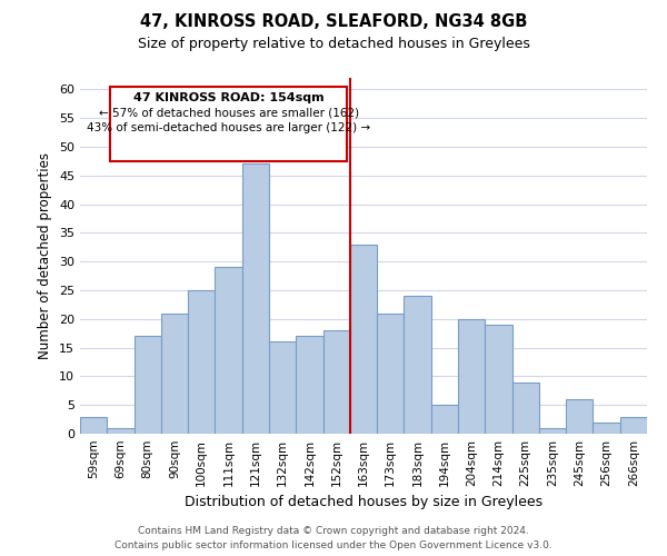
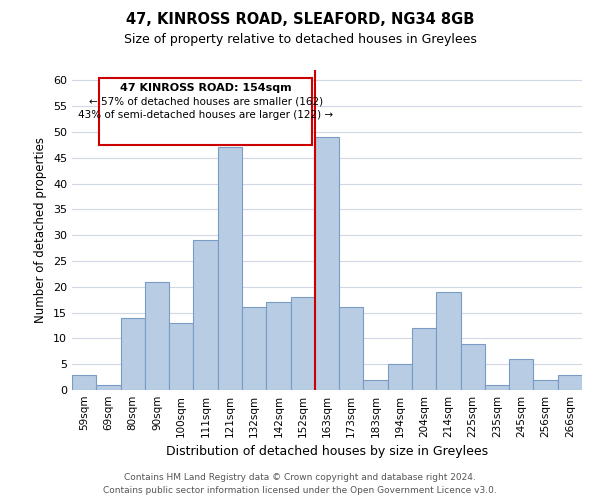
80sqm: 17 -> 14
100sqm: 25 -> 13
163sqm: 33 -> 49
173sqm: 21 -> 16
183sqm: 24 -> 2
204sqm: 20 -> 12
